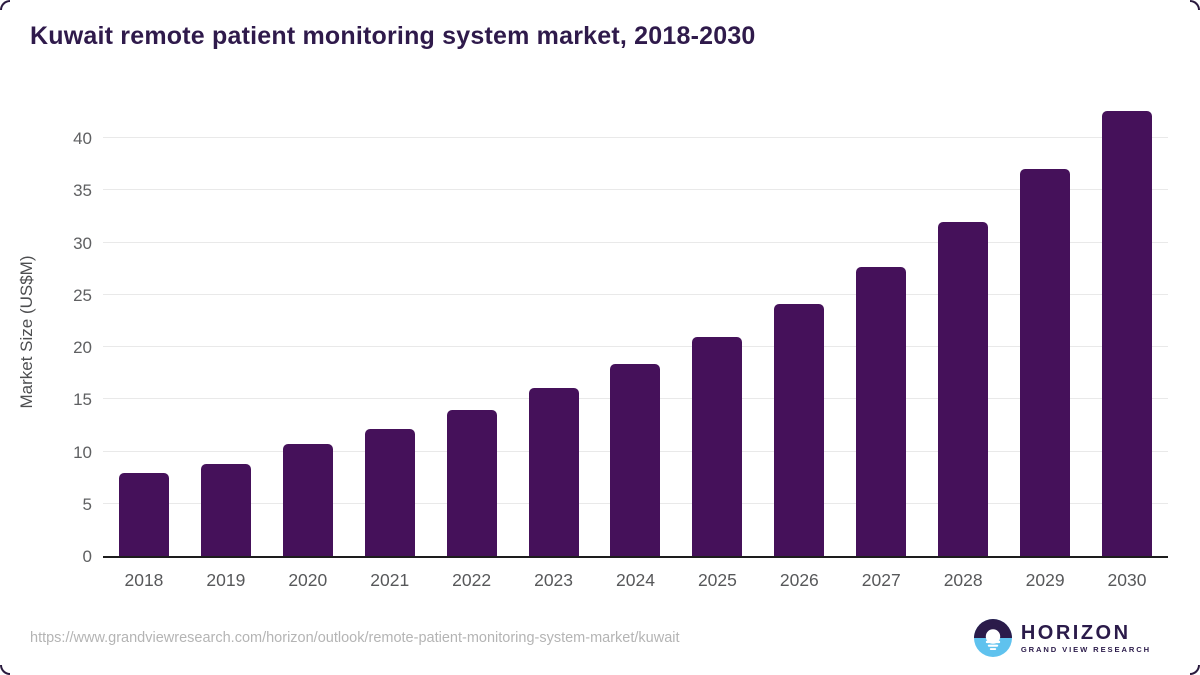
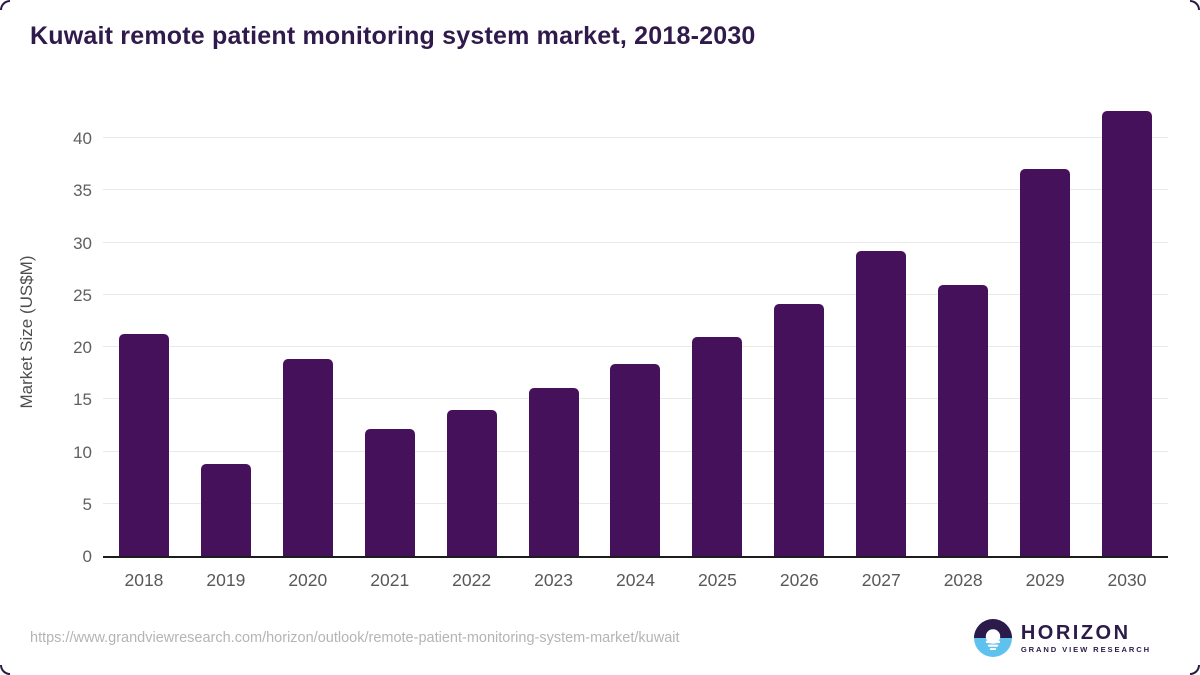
2018: 7.9 -> 21.2
2020: 10.7 -> 18.9
2027: 27.7 -> 29.2
2028: 32.0 -> 25.9
